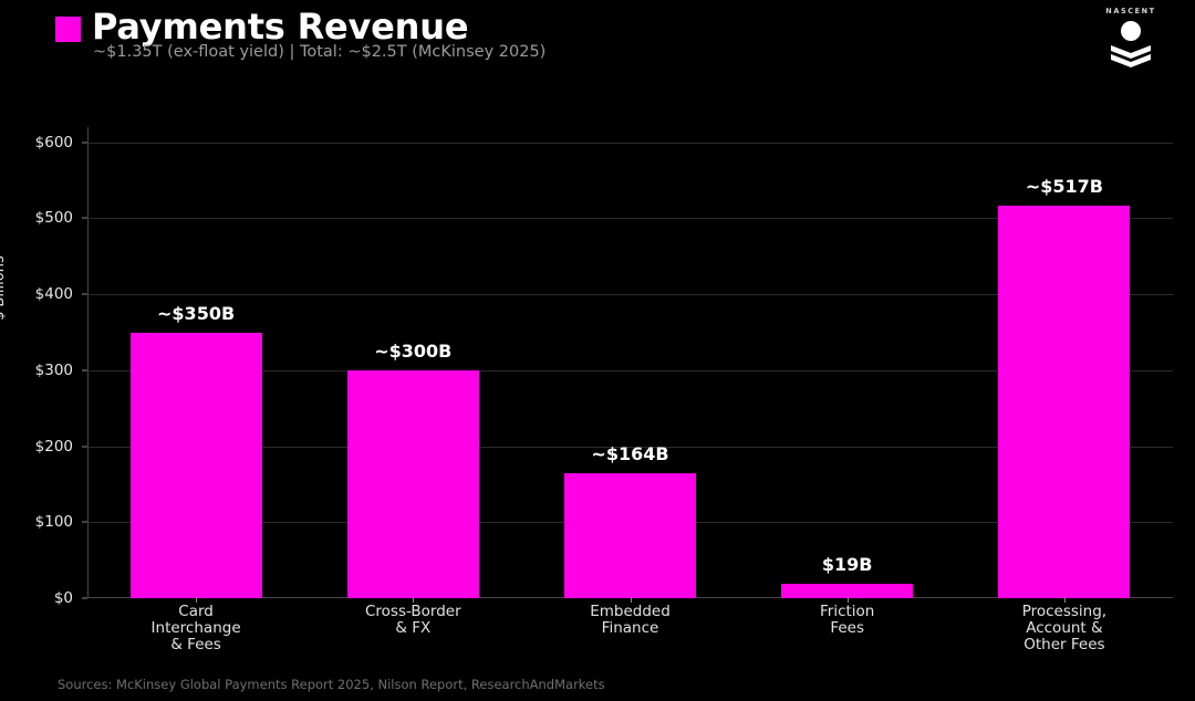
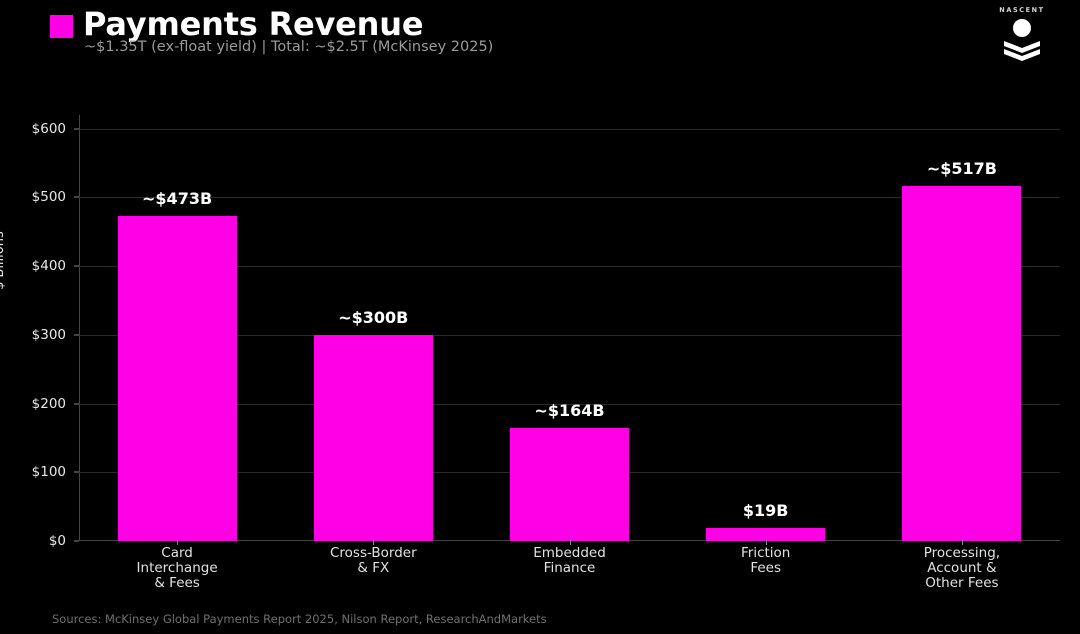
Card Interchange & Fees: 350 -> 473
